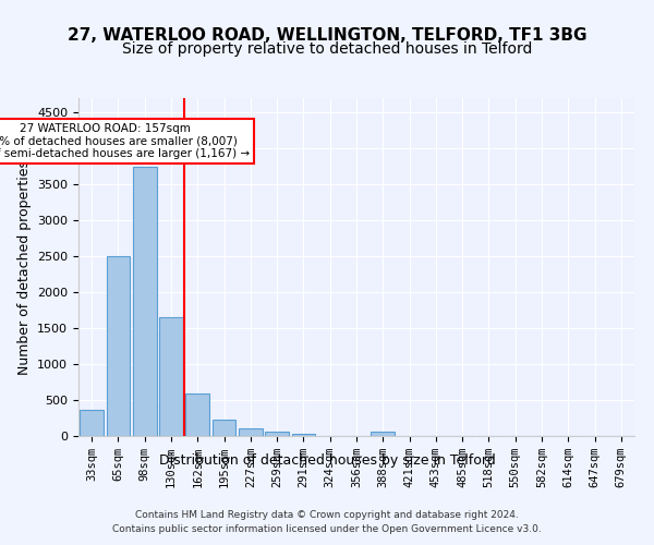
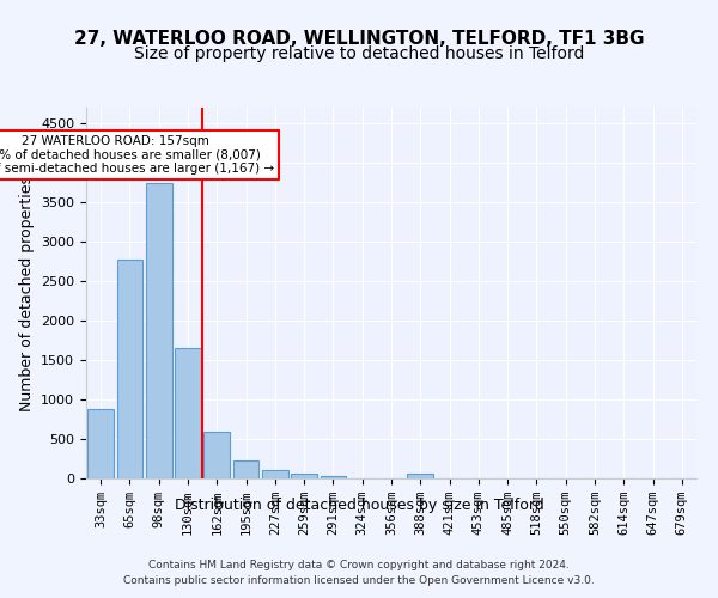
33sqm: 370 -> 880
65sqm: 2500 -> 2780
